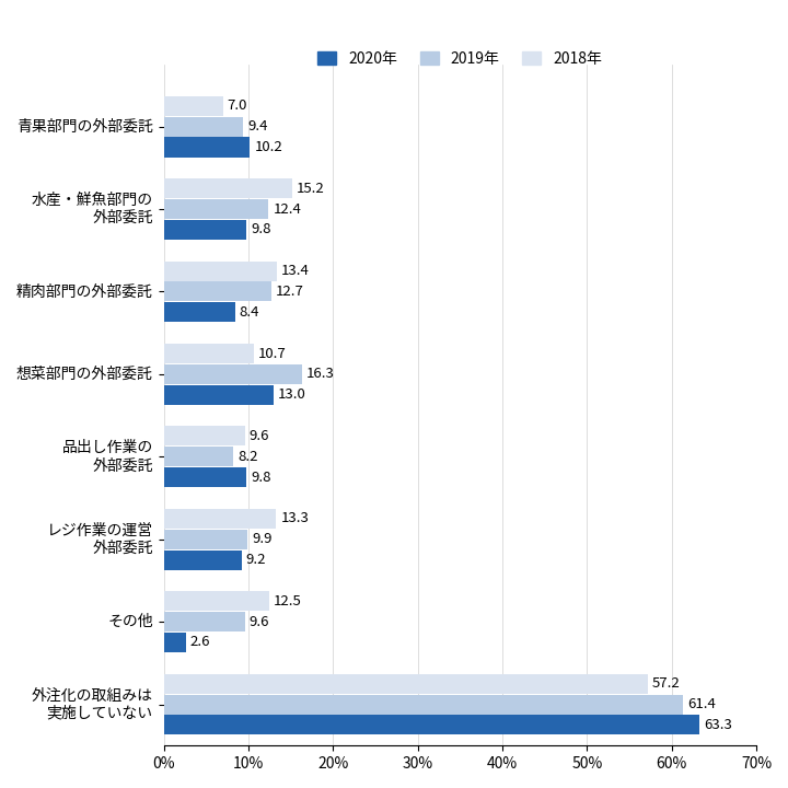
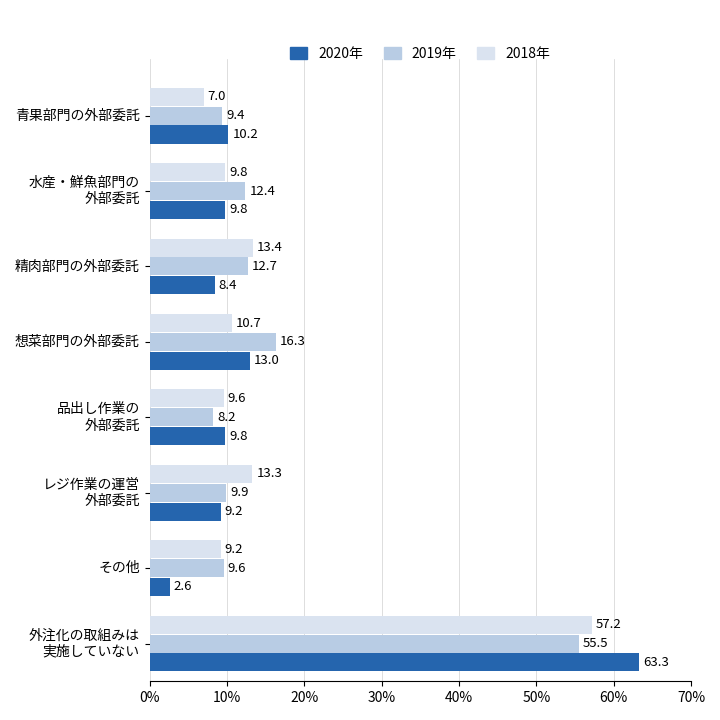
2018年/水産・鮮魚部門の 外部委託: 15.2 -> 9.8
2018年/その他: 12.5 -> 9.2
2019年/外注化の取組みは 実施していない: 61.4 -> 55.5
